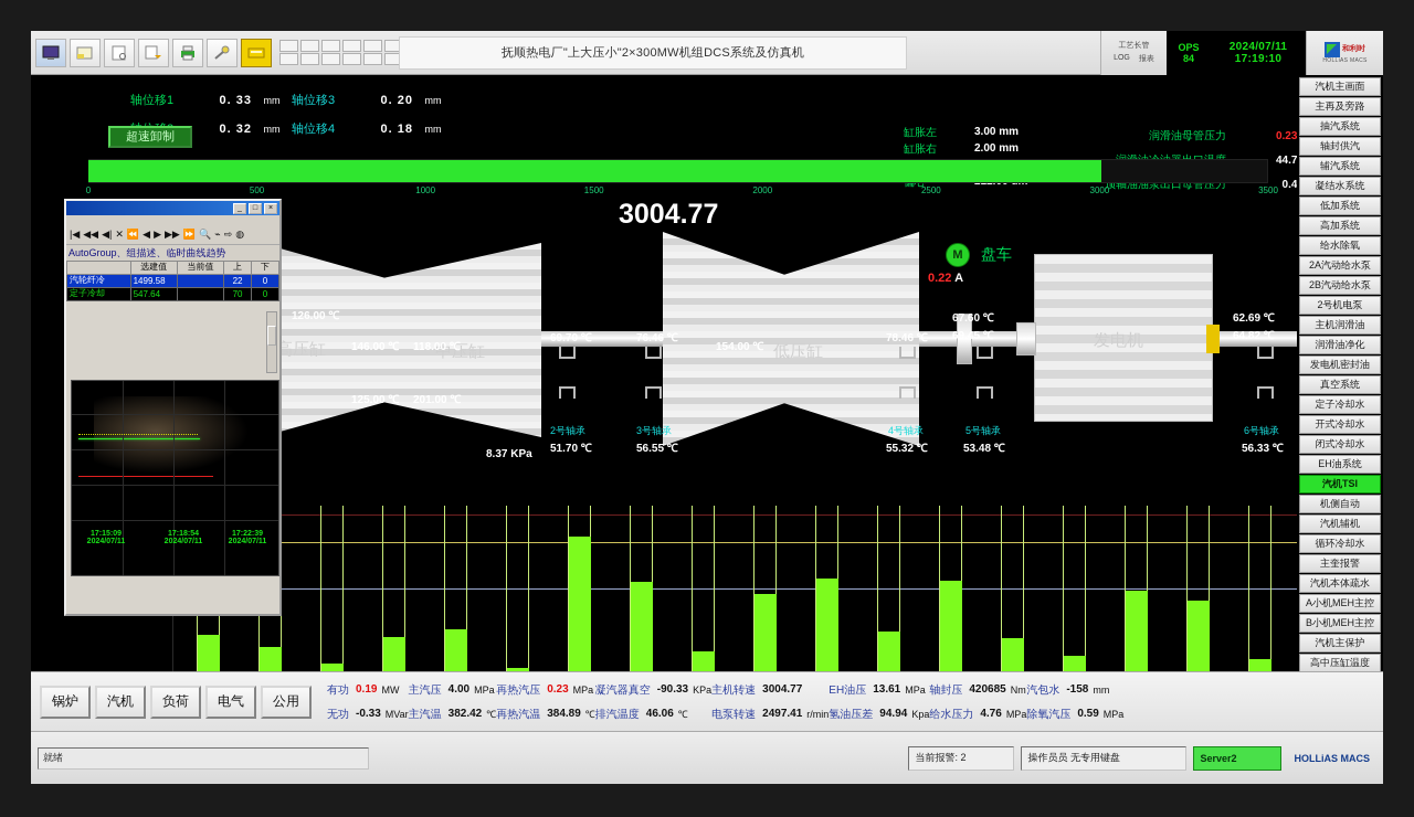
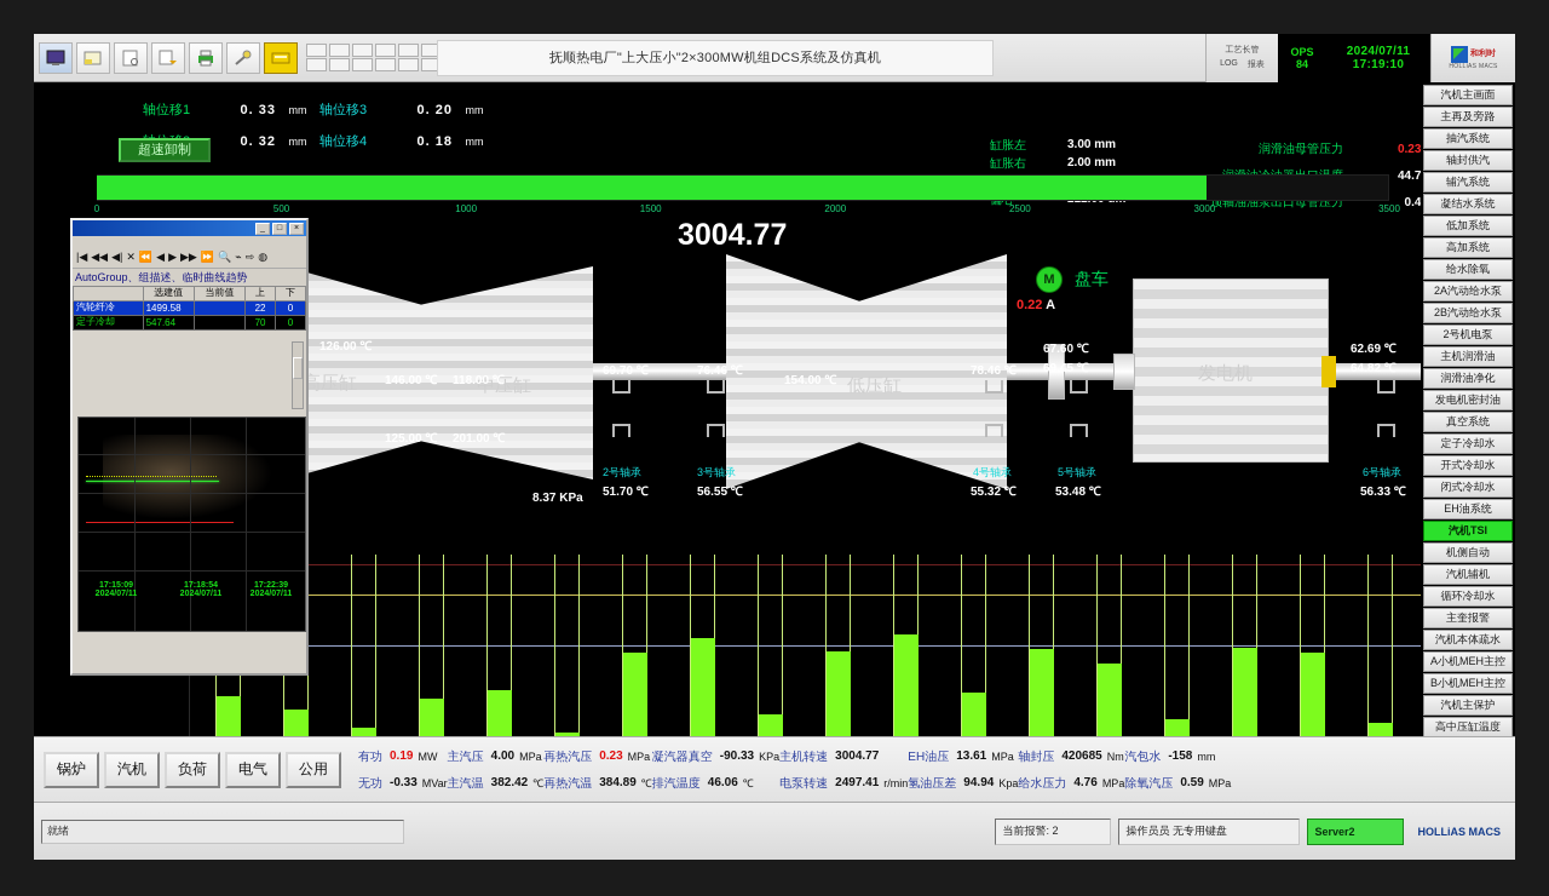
3X: 131 -> 74
5X: 88 -> 77
5Y: 32 -> 64
6Y: 69 -> 74
